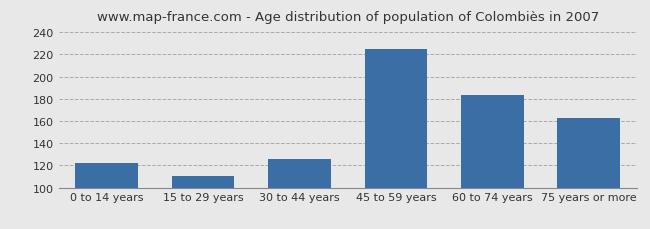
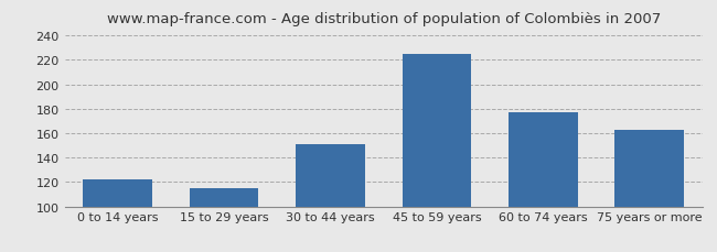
15 to 29 years: 110 -> 115
30 to 44 years: 126 -> 151
60 to 74 years: 183 -> 177
